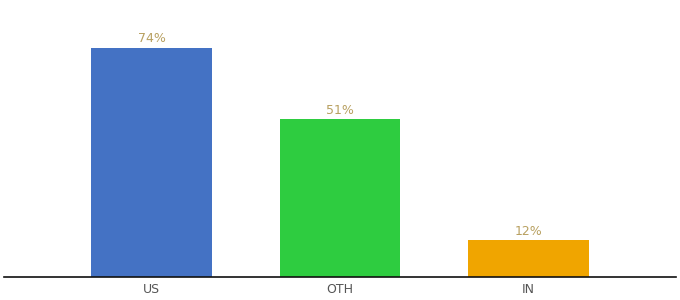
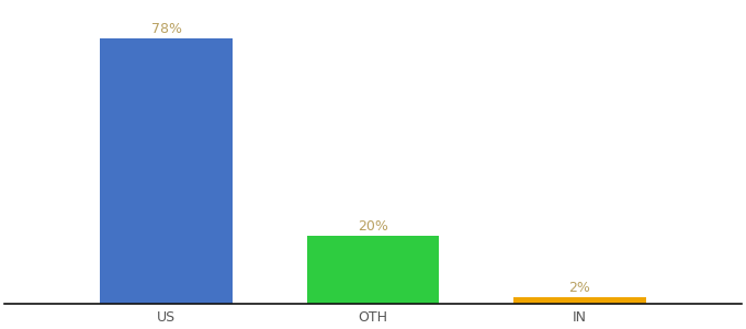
US: 74% -> 78%
OTH: 51% -> 20%
IN: 12% -> 2%
